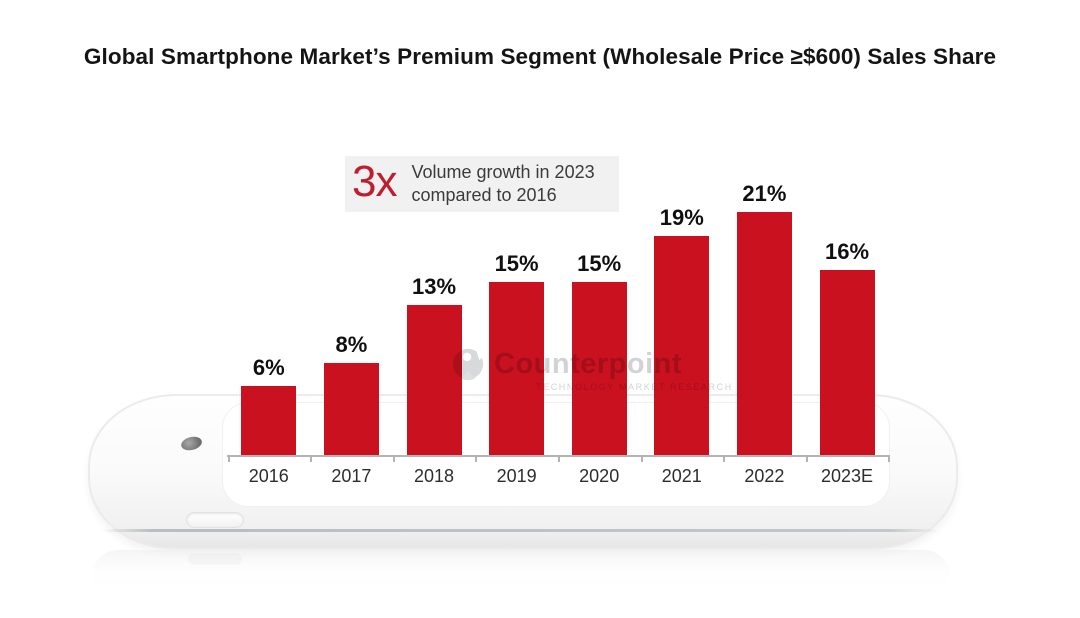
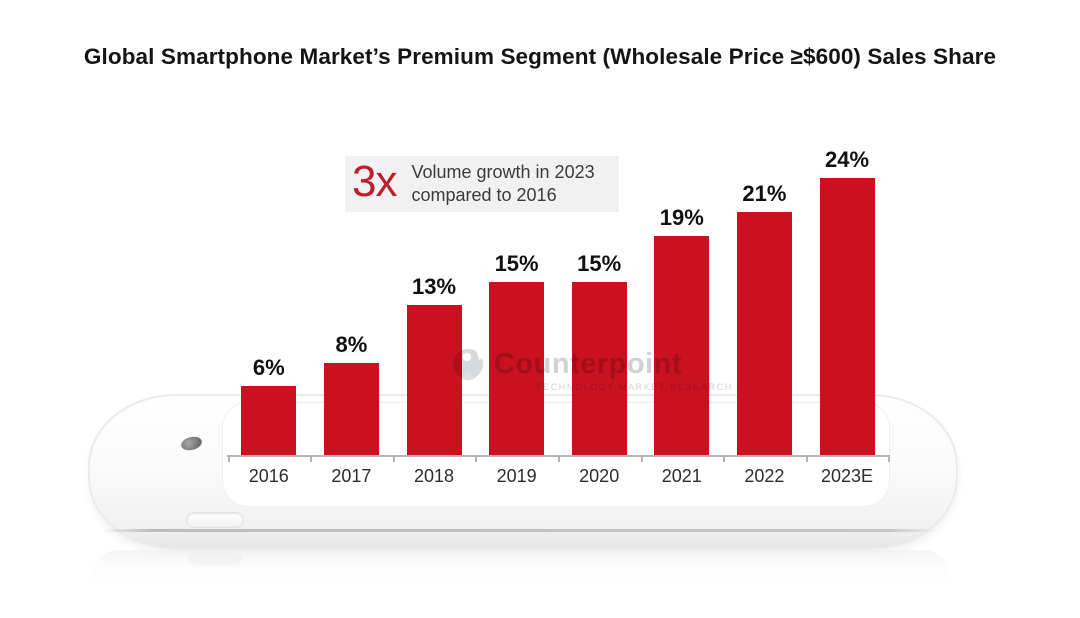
2023E: 16% -> 24%
